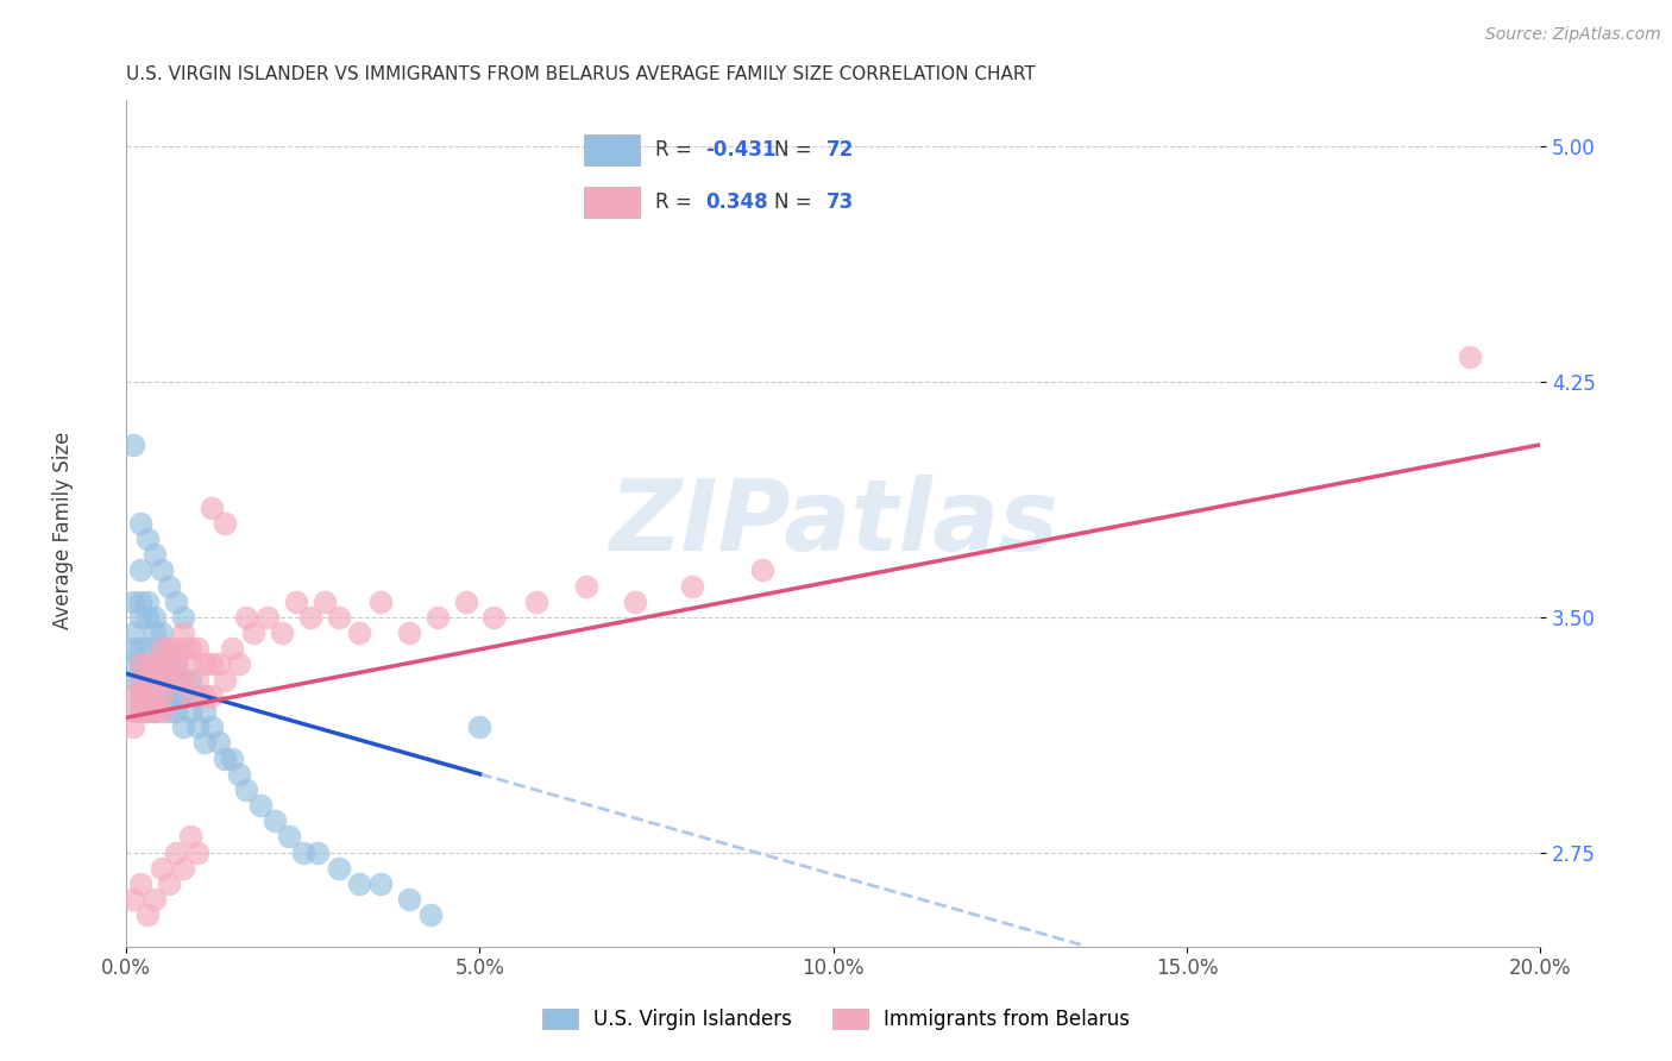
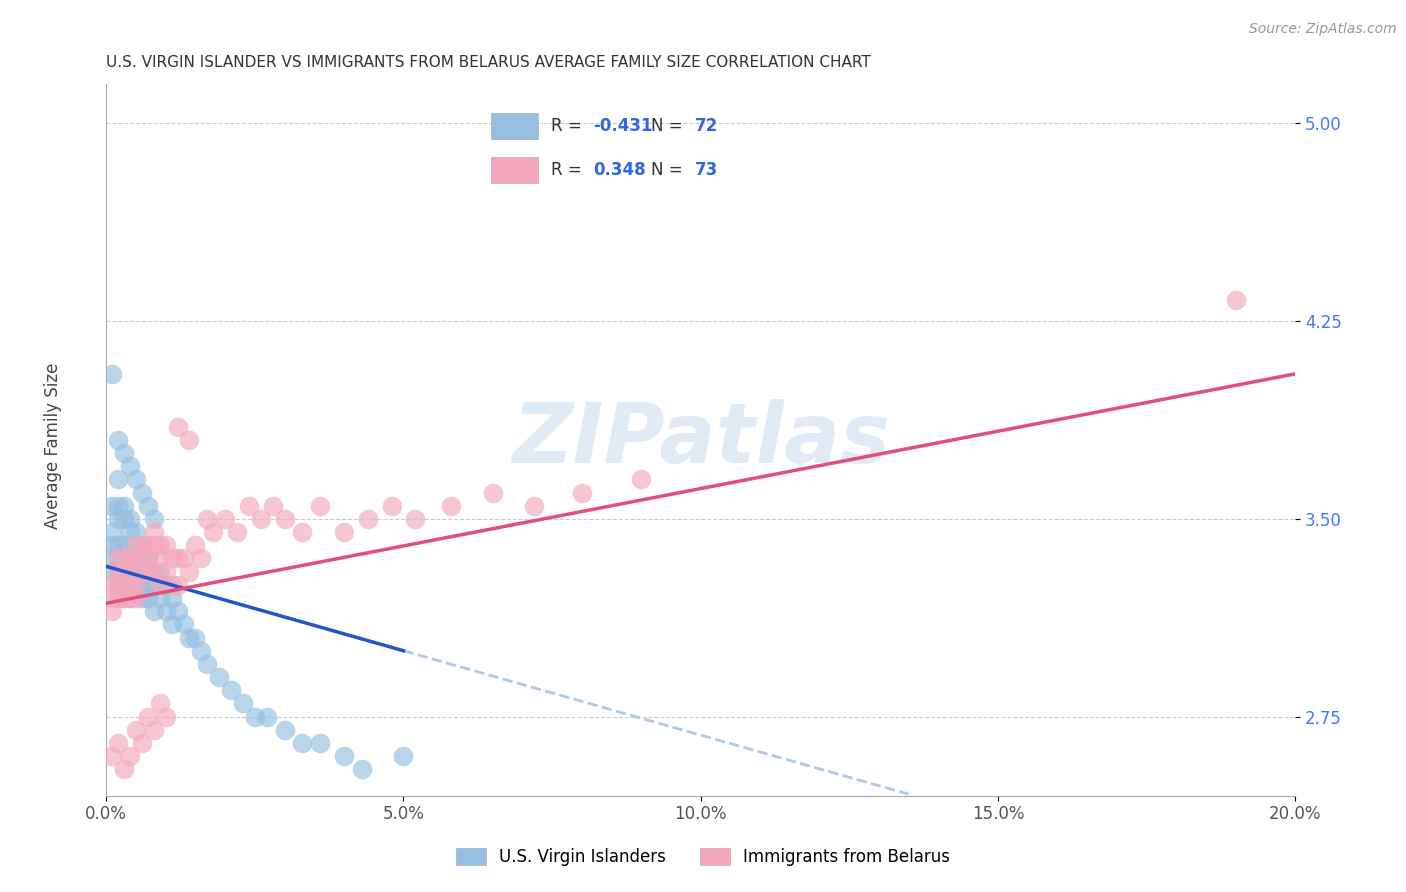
U.S. Virgin Islanders/5.0%: 3.15 -> 2.60
